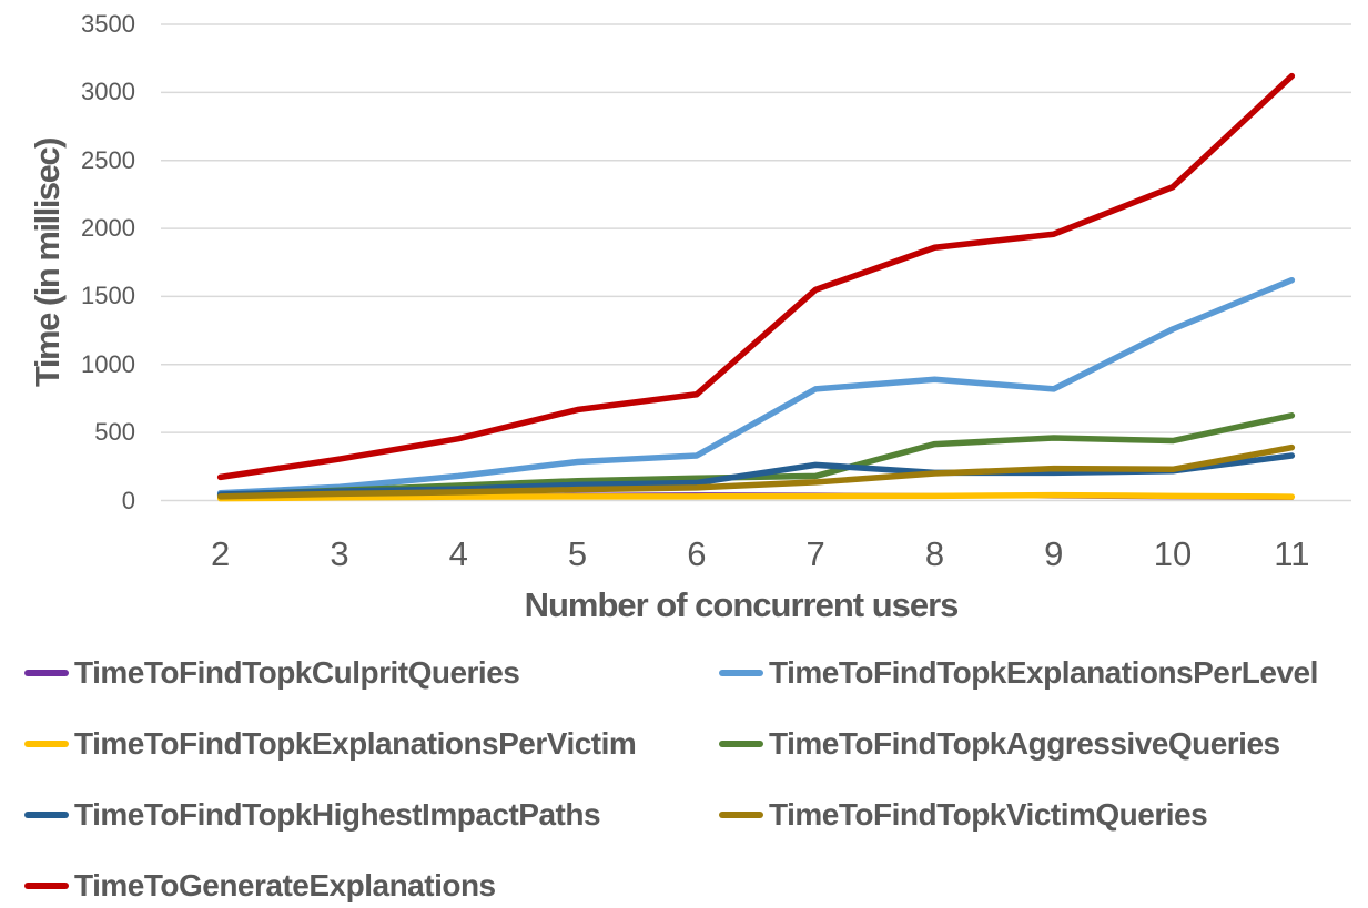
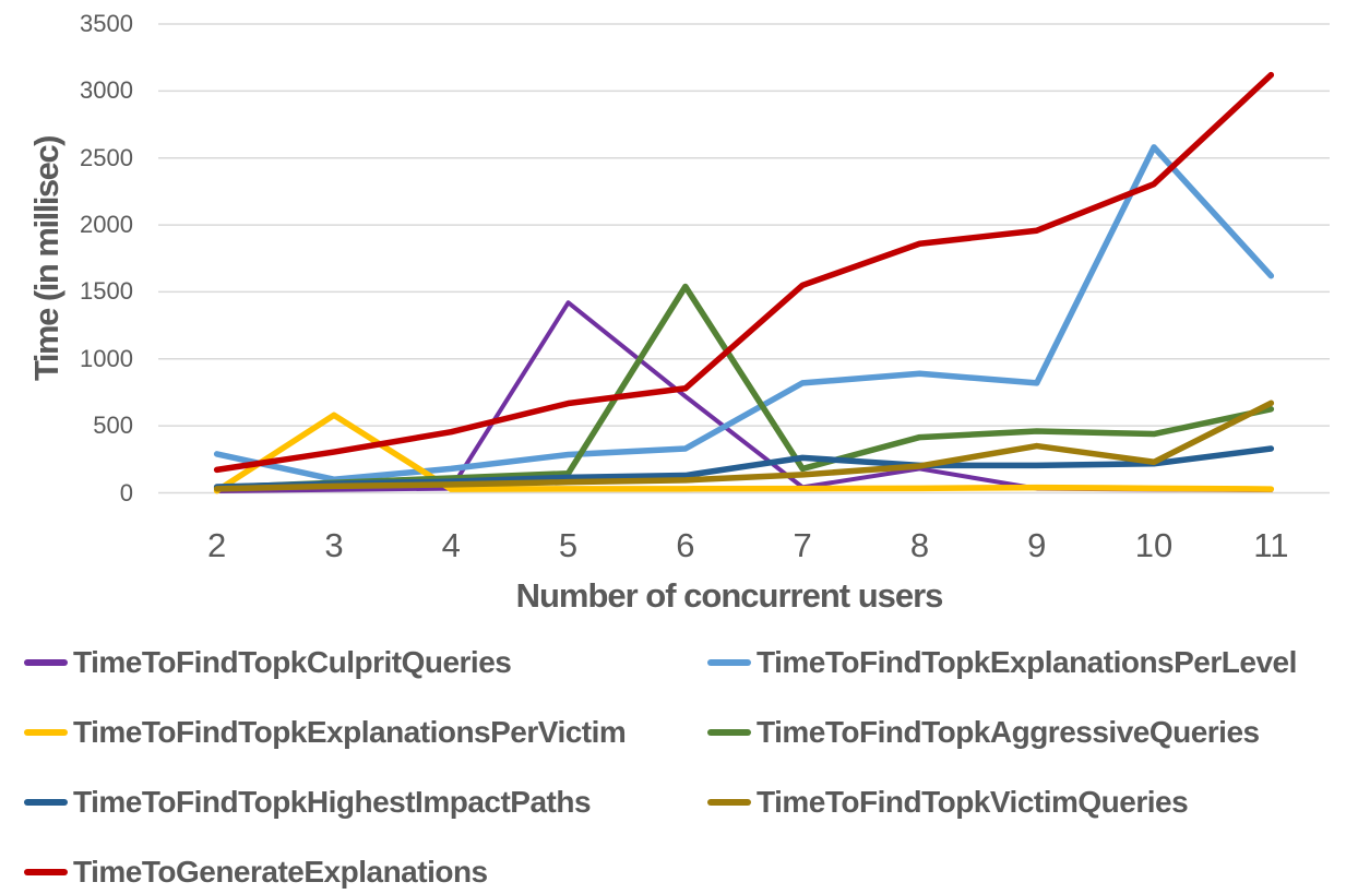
TimeToFindTopkExplanationsPerLevel/2: 60 -> 290
TimeToFindTopkExplanationsPerVictim/3: 20 -> 580
TimeToFindTopkCulpritQueries/5: 40 -> 1420
TimeToFindTopkCulpritQueries/6: 40 -> 720
TimeToFindTopkAggressiveQueries/6: 160 -> 1540
TimeToFindTopkCulpritQueries/8: 40 -> 180
TimeToFindTopkVictimQueries/9: 240 -> 350
TimeToFindTopkExplanationsPerLevel/10: 1260 -> 2580
TimeToFindTopkVictimQueries/11: 390 -> 670
